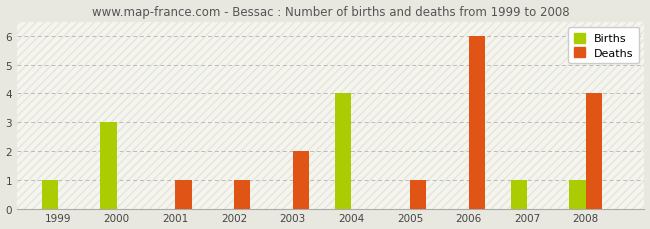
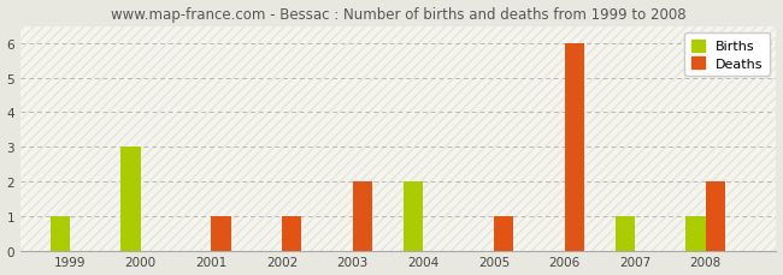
Births/2004: 4 -> 2
Deaths/2008: 4 -> 2
